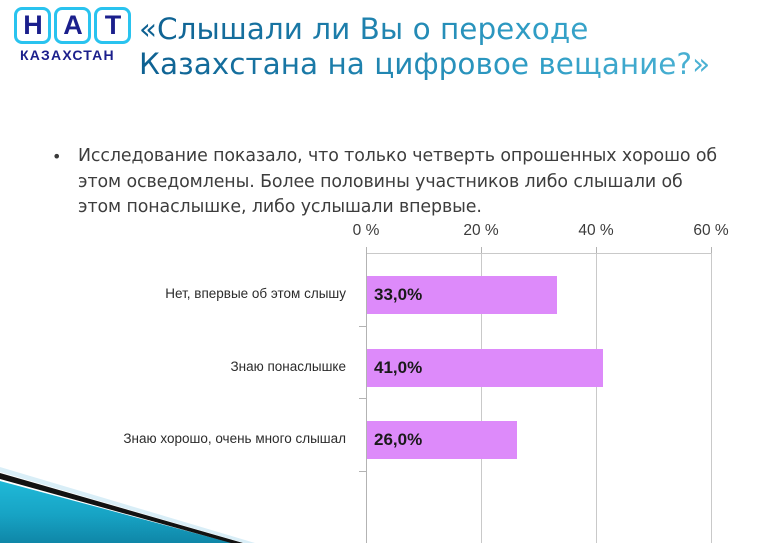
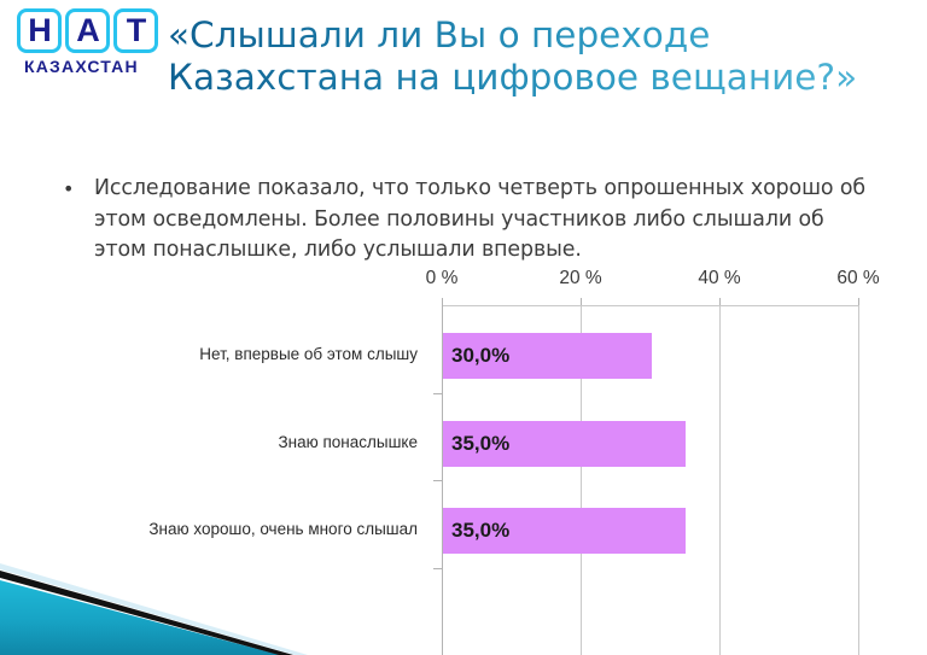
Нет, впервые об этом слышу: 33,0% -> 30,0%
Знаю понаслышке: 41,0% -> 35,0%
Знаю хорошо, очень много слышал: 26,0% -> 35,0%
